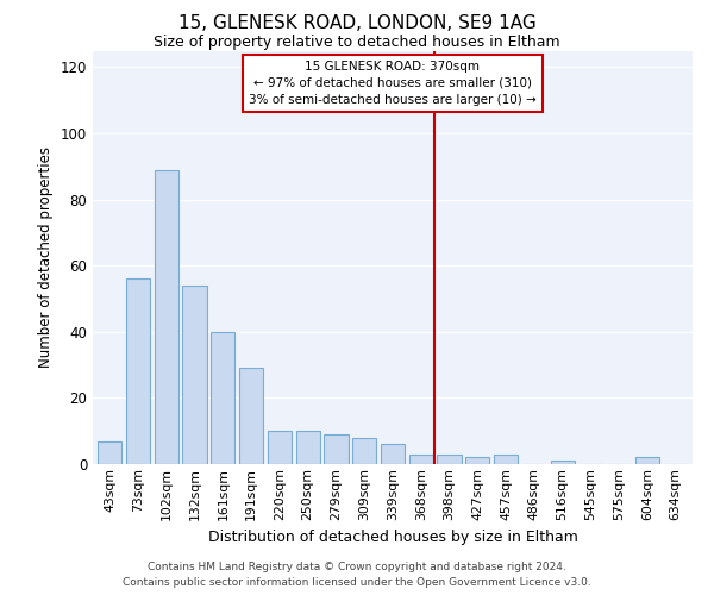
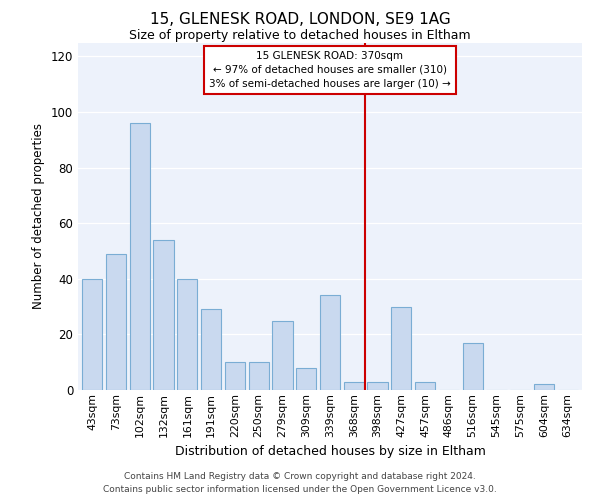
43sqm: 7 -> 40
73sqm: 56 -> 49
102sqm: 89 -> 96
279sqm: 9 -> 25
339sqm: 6 -> 34
427sqm: 2 -> 30
516sqm: 1 -> 17
